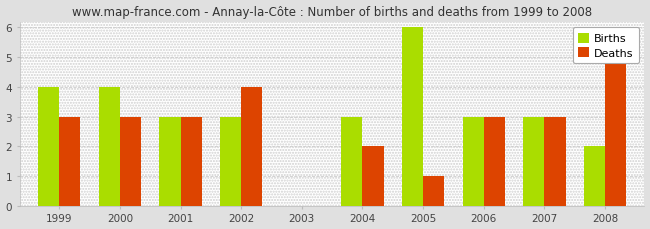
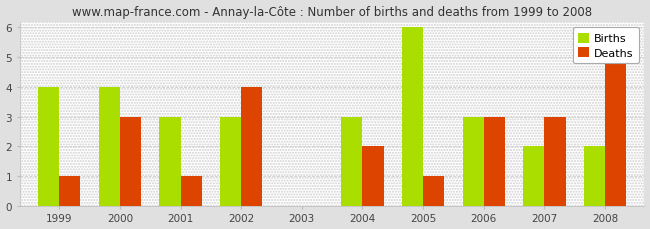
Deaths/1999: 3 -> 1
Deaths/2001: 3 -> 1
Births/2007: 3 -> 2
